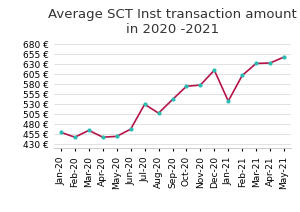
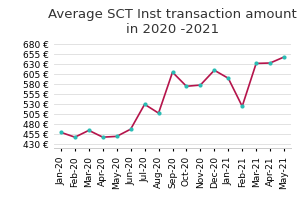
Sep-20: 542 € -> 610 €
Jan-21: 538 € -> 595 €
Feb-21: 602 € -> 525 €
